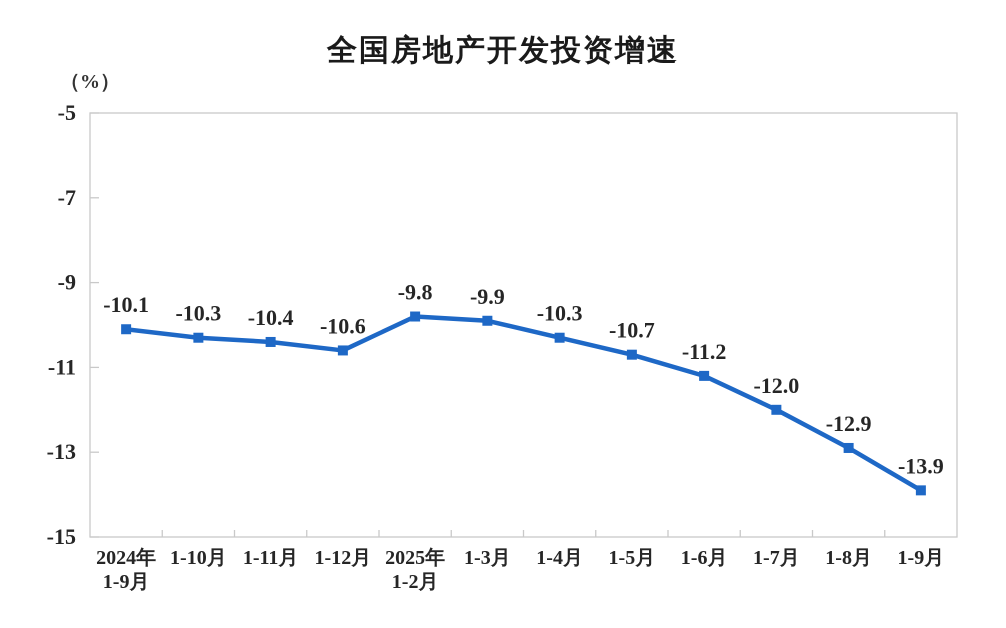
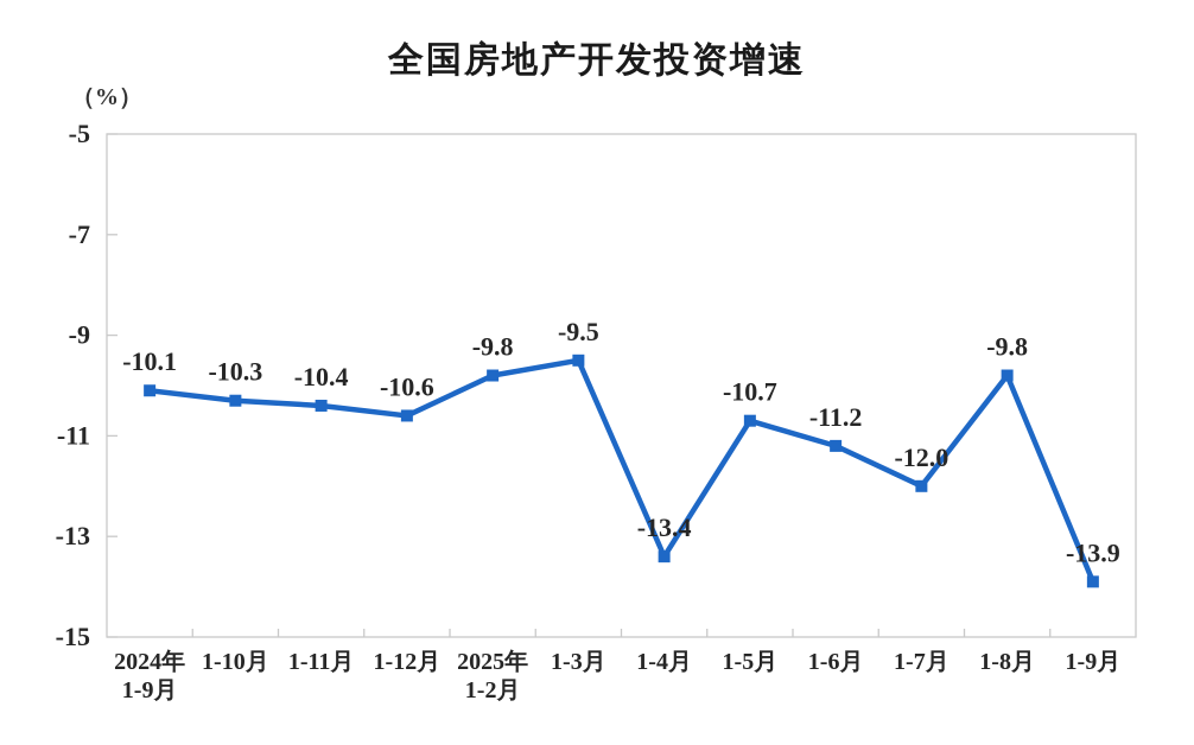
1-3月: -9.9 -> -9.5
1-4月: -10.3 -> -13.4
1-8月: -12.9 -> -9.8
